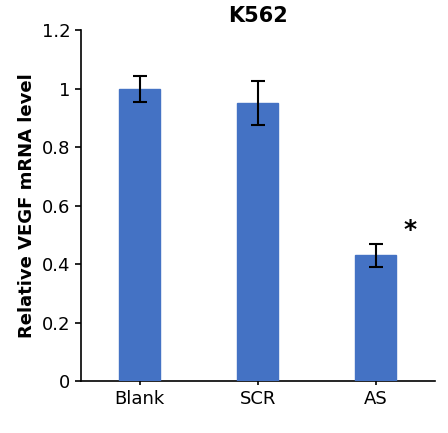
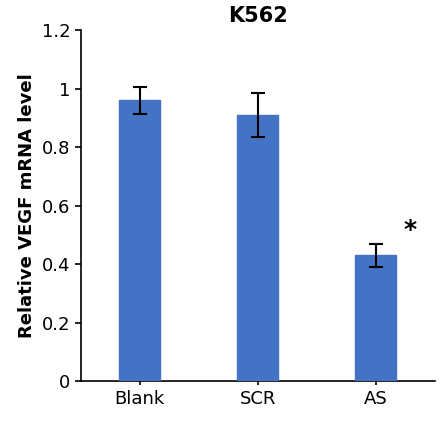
Blank: 1.00 -> 0.96
SCR: 0.95 -> 0.91
